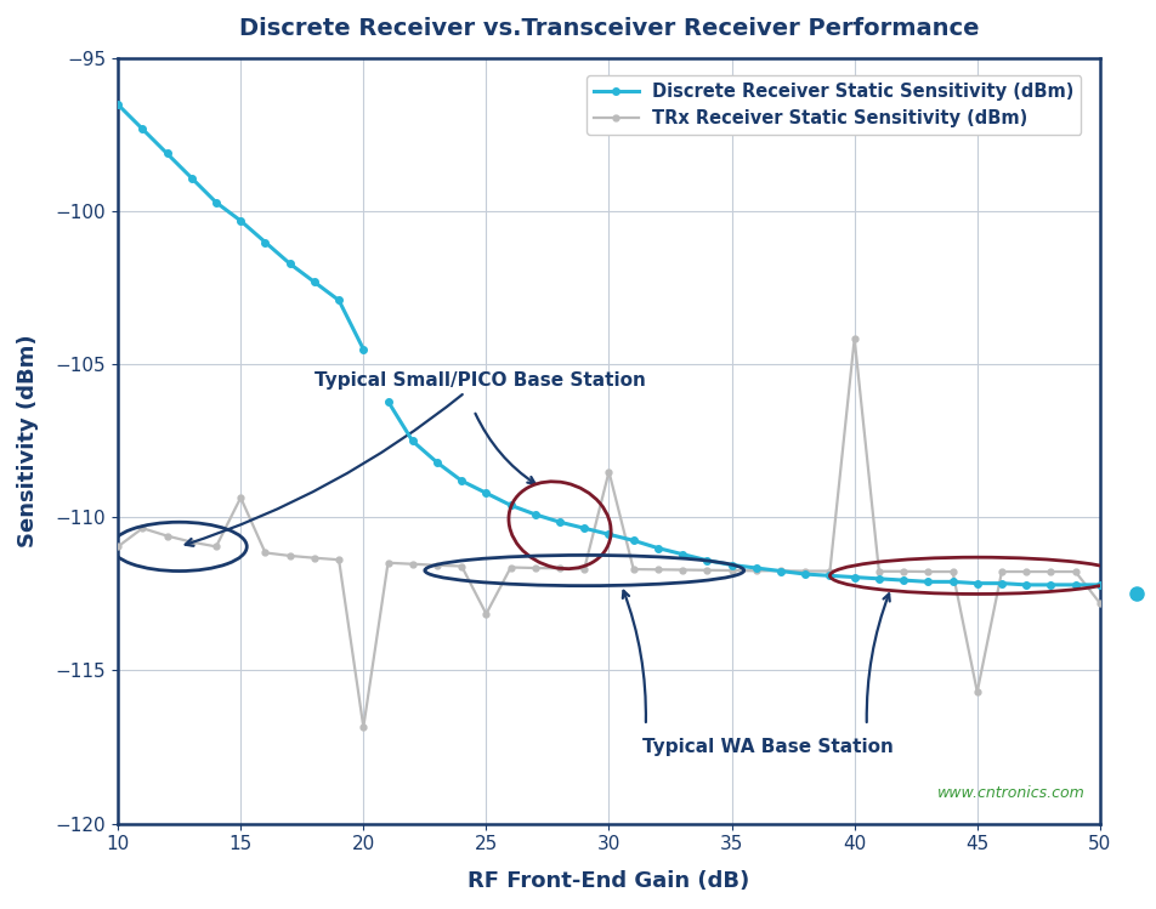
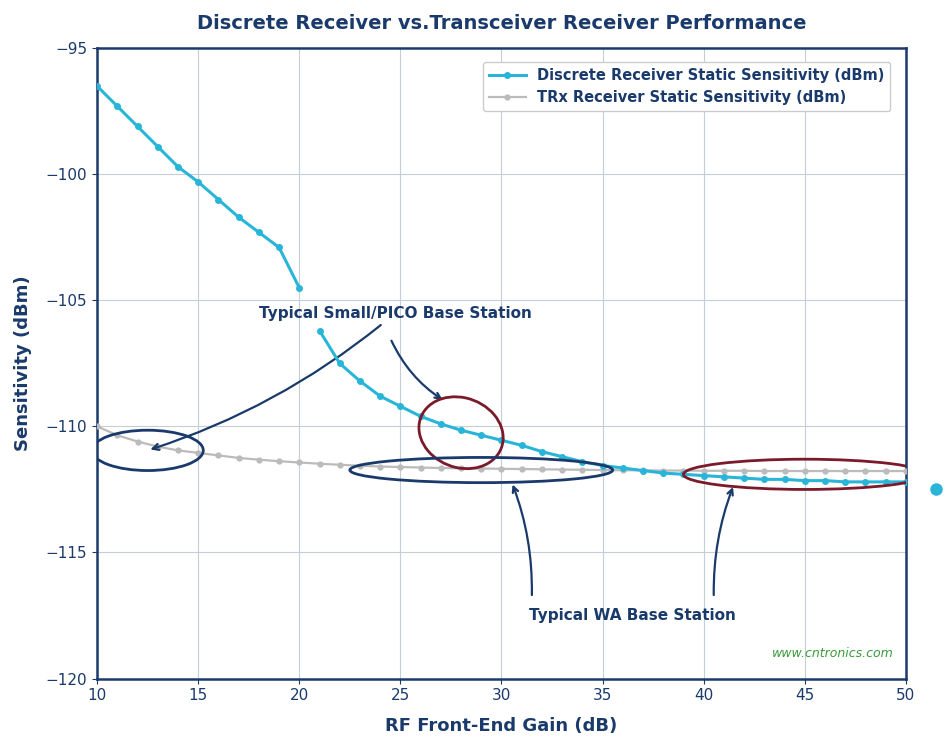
TRx Receiver Static Sensitivity (dBm)/10: -110.95 -> -110.00
TRx Receiver Static Sensitivity (dBm)/15: -109.35 -> -111.05
TRx Receiver Static Sensitivity (dBm)/20: -116.85 -> -111.43
TRx Receiver Static Sensitivity (dBm)/25: -113.15 -> -111.61
TRx Receiver Static Sensitivity (dBm)/30: -108.50 -> -111.68
TRx Receiver Static Sensitivity (dBm)/40: -104.15 -> -111.76
TRx Receiver Static Sensitivity (dBm)/45: -115.70 -> -111.77
TRx Receiver Static Sensitivity (dBm)/50: -112.80 -> -111.77
